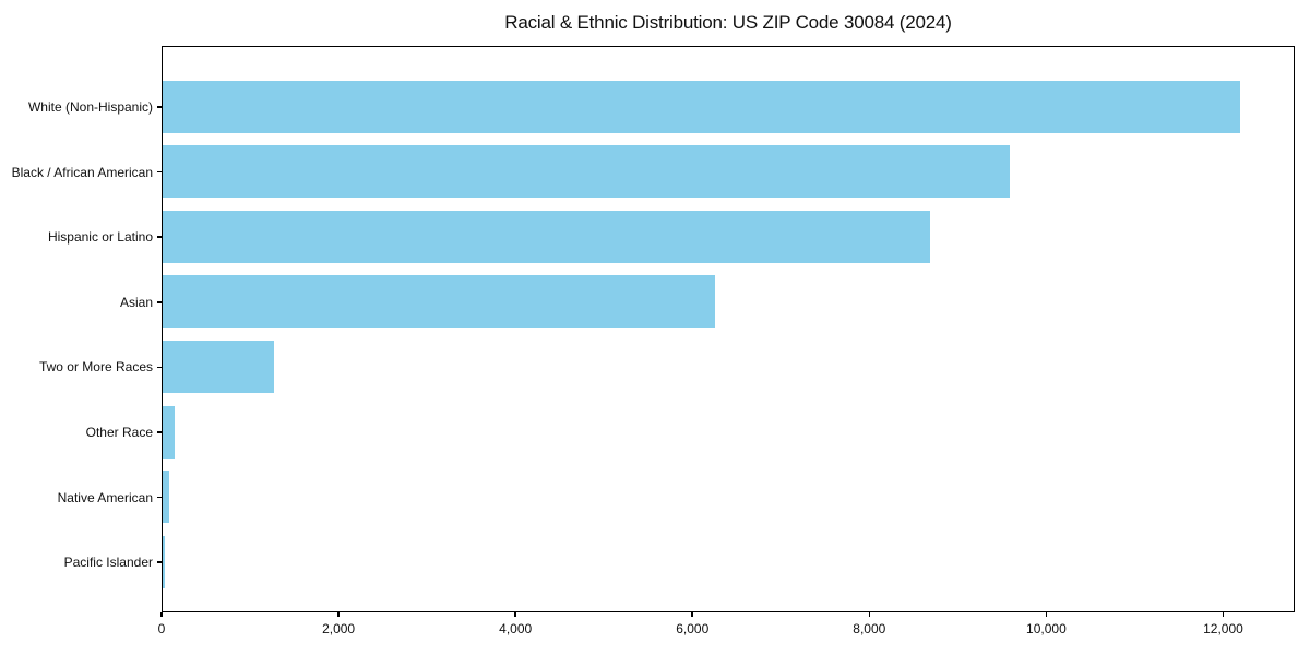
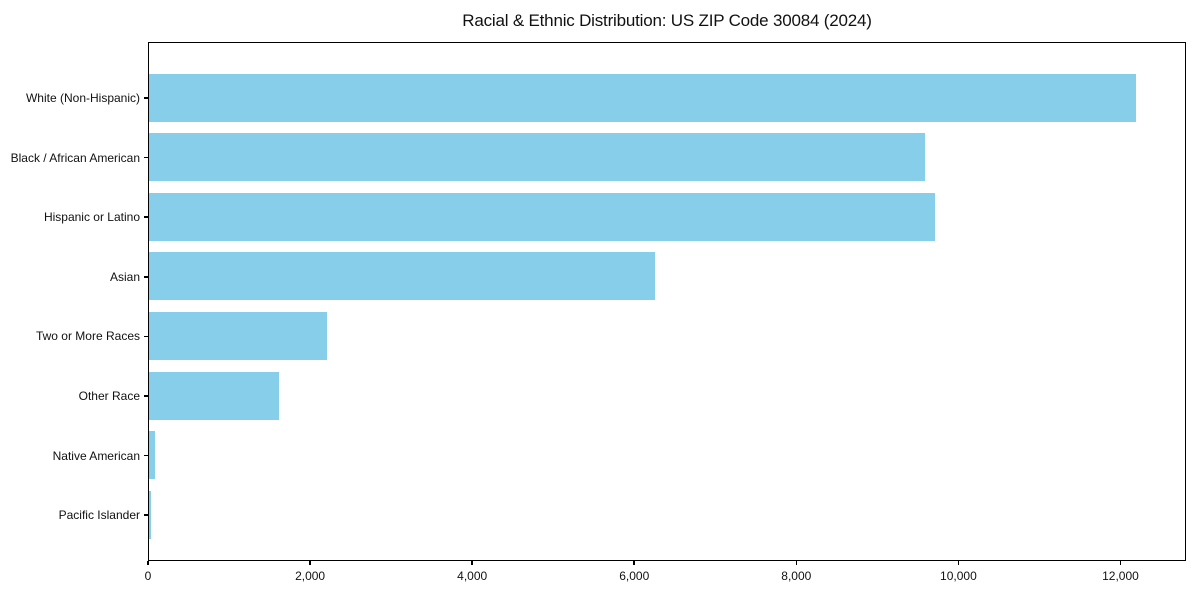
Hispanic or Latino: 8700 -> 9700
Two or More Races: 1300 -> 2200
Other Race: 100 -> 1600
